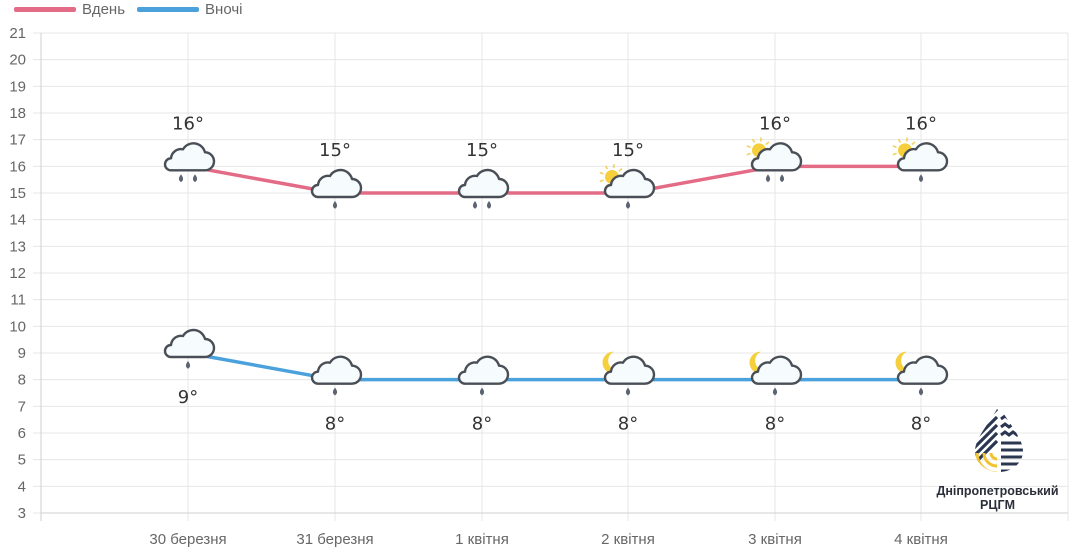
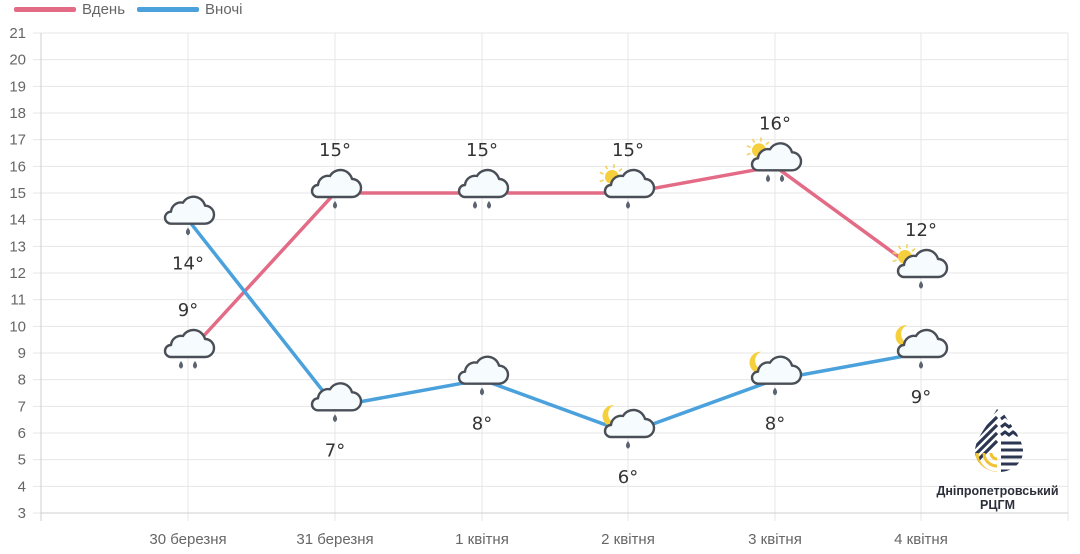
Вдень/30 березня: 16° -> 9°
Вночі/30 березня: 9° -> 14°
Вночі/31 березня: 8° -> 7°
Вночі/2 квітня: 8° -> 6°
Вдень/4 квітня: 16° -> 12°
Вночі/4 квітня: 8° -> 9°
